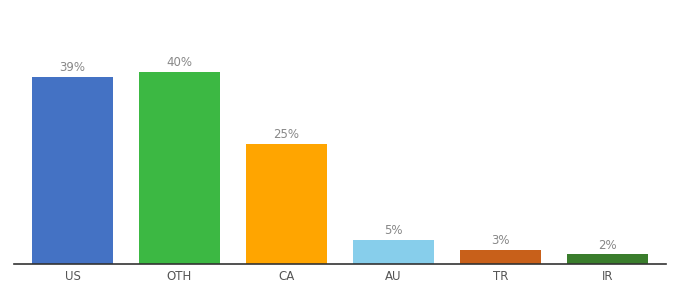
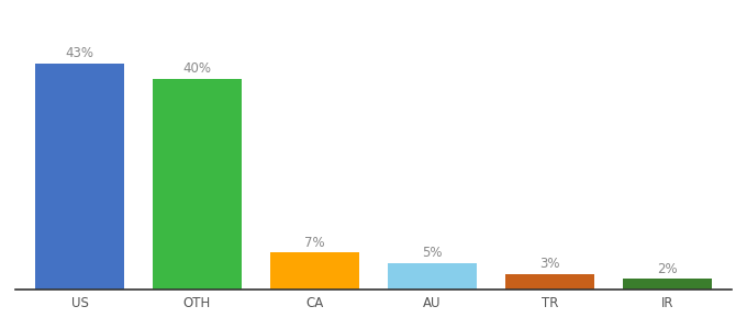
US: 39% -> 43%
CA: 25% -> 7%
